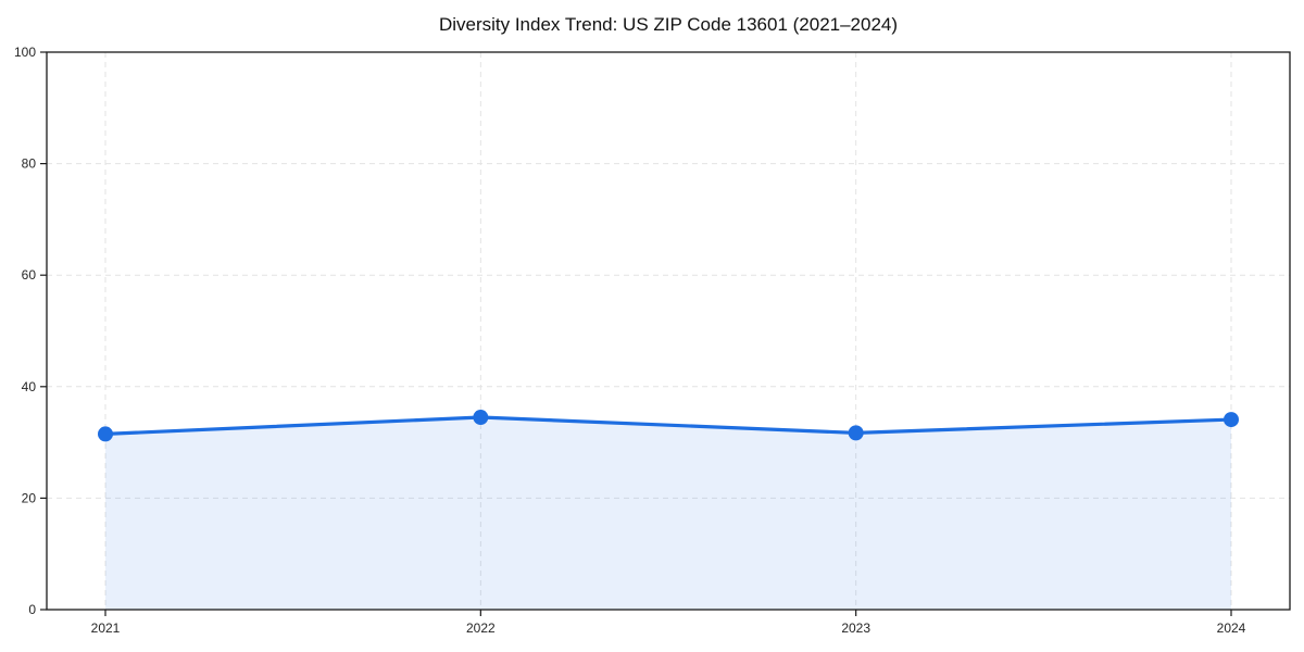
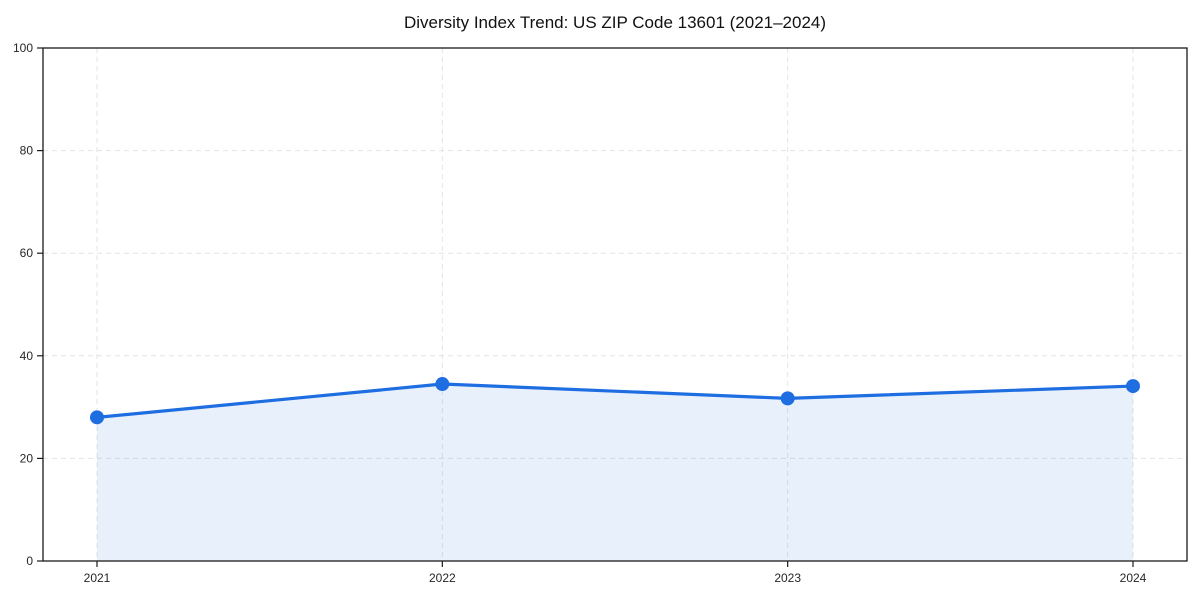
2021: 32 -> 28
